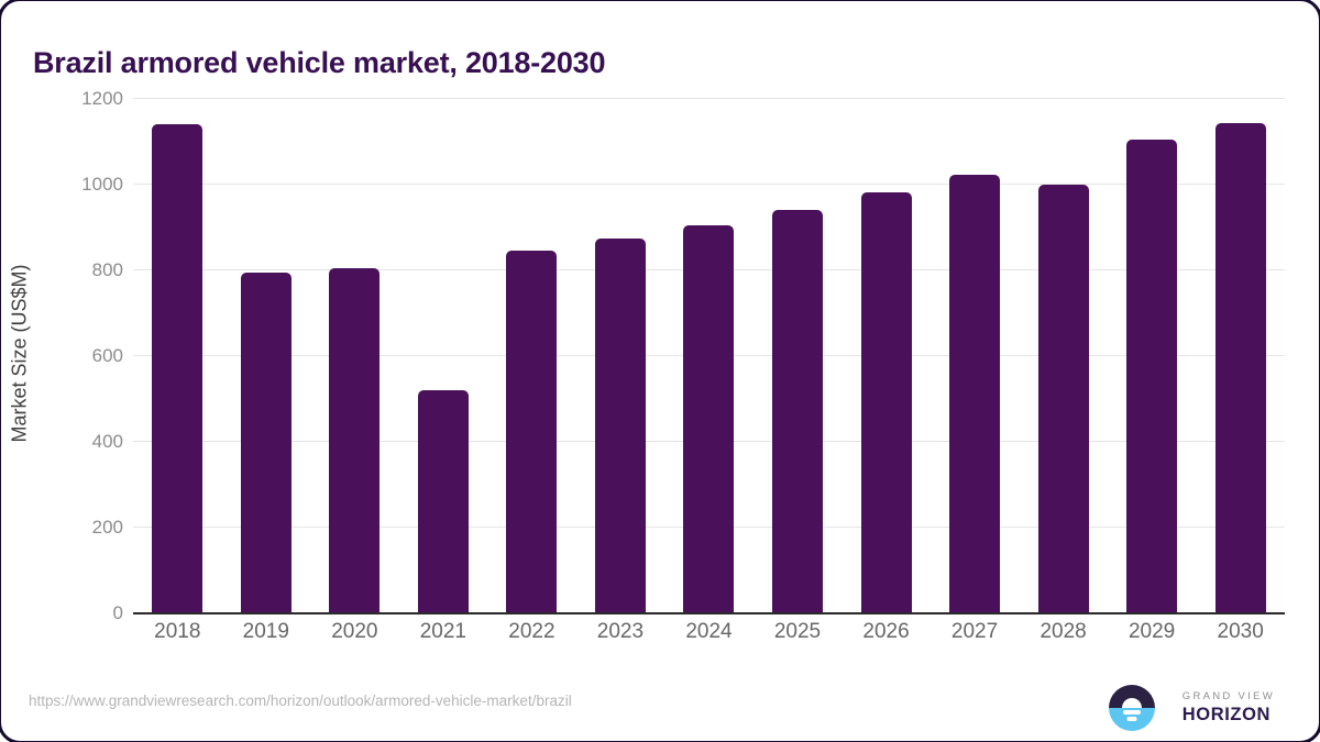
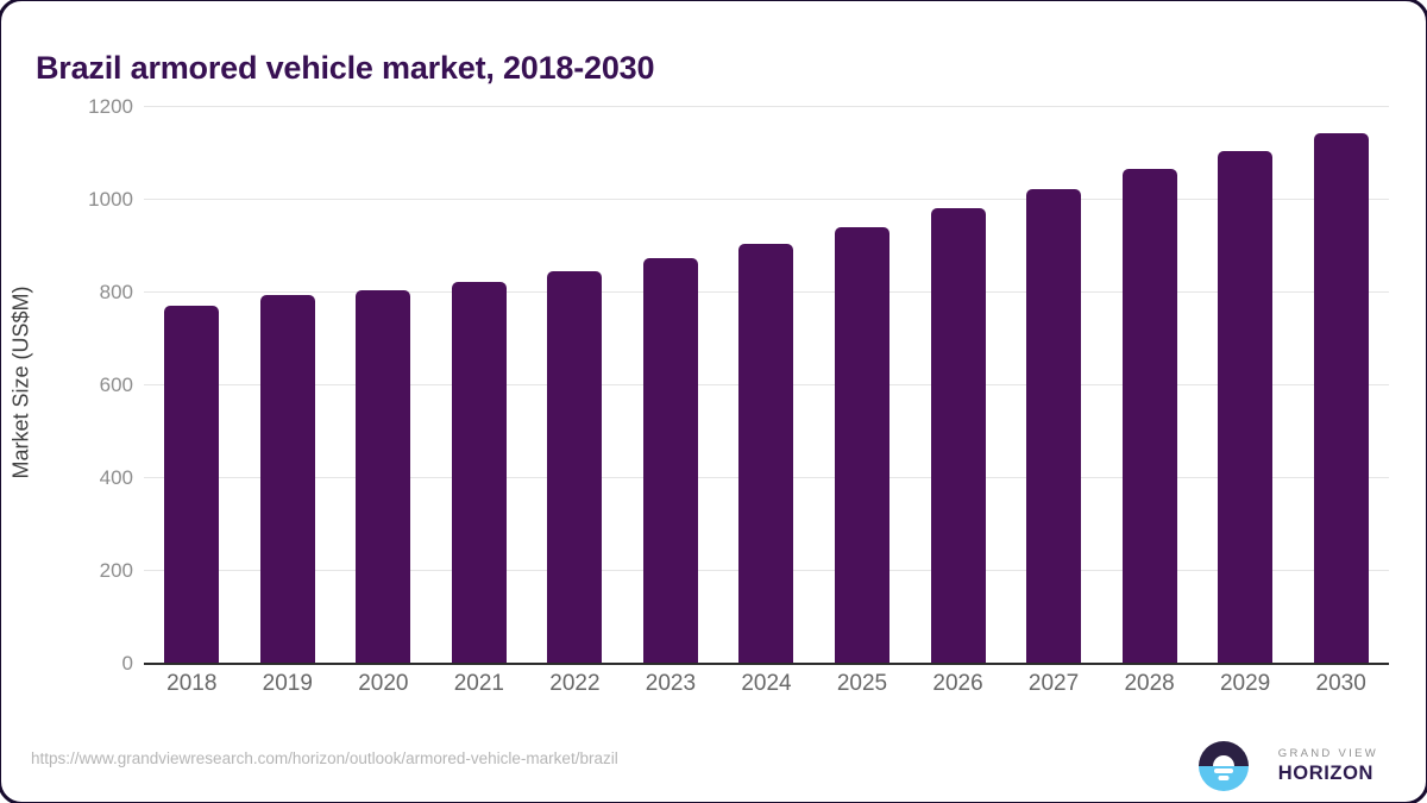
2018: 1140 -> 770
2021: 520 -> 820
2028: 1000 -> 1070
